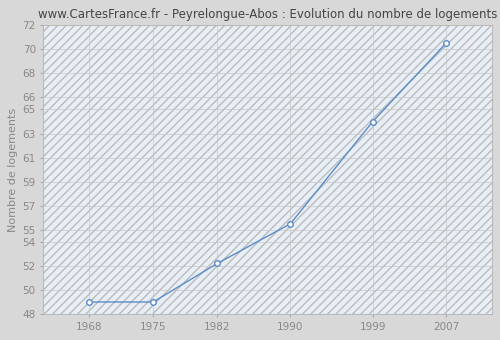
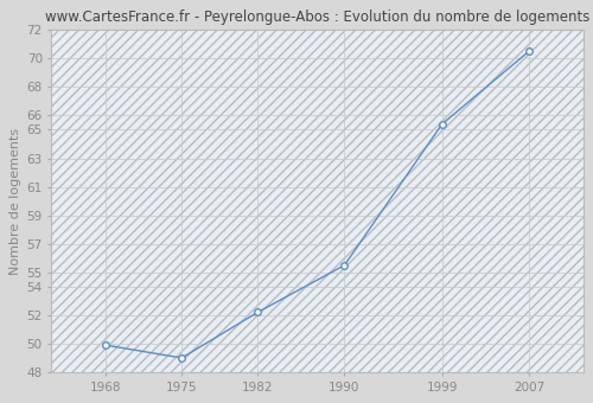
1968: 49.0 -> 49.9
1999: 64.0 -> 65.4
